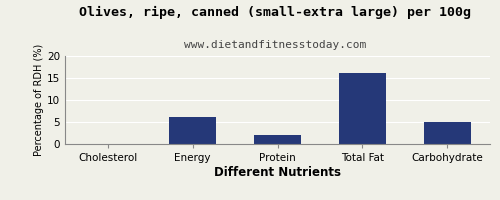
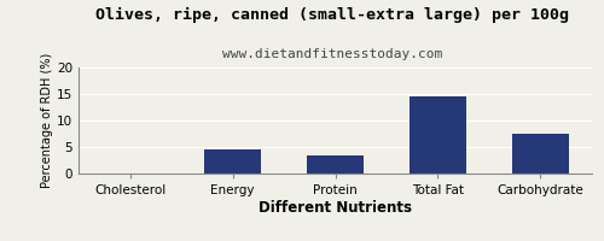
Energy: 6.1 -> 4.5
Protein: 2.1 -> 3.5
Total Fat: 16.2 -> 14.5
Carbohydrate: 5.0 -> 7.5
